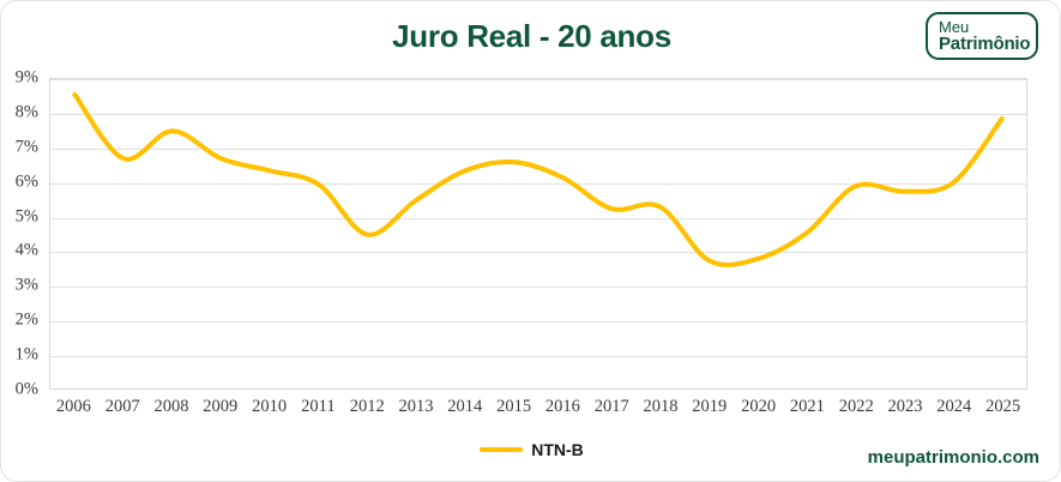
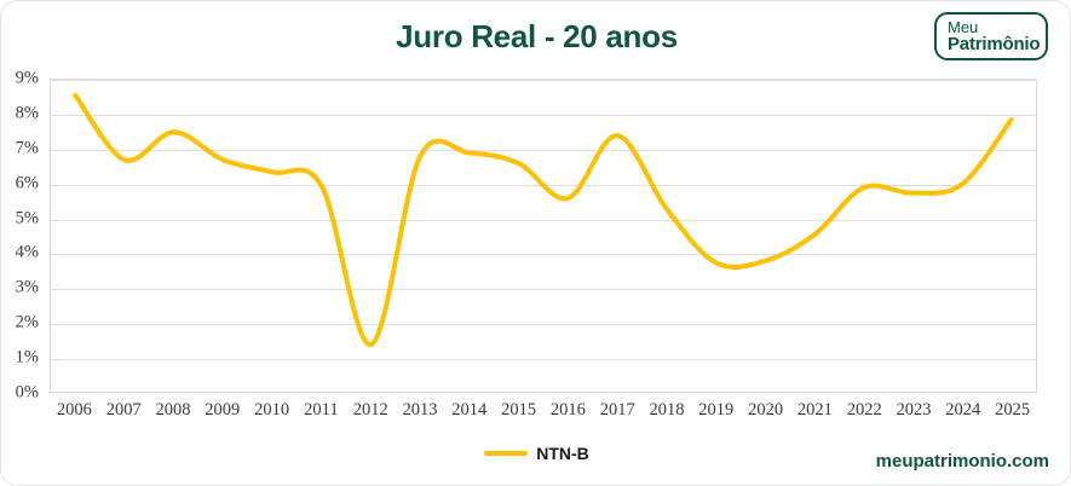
2012: 4.5% -> 1.4%
2013: 5.5% -> 6.8%
2014: 6.3% -> 6.9%
2016: 6.2% -> 5.6%
2017: 5.2% -> 7.4%
